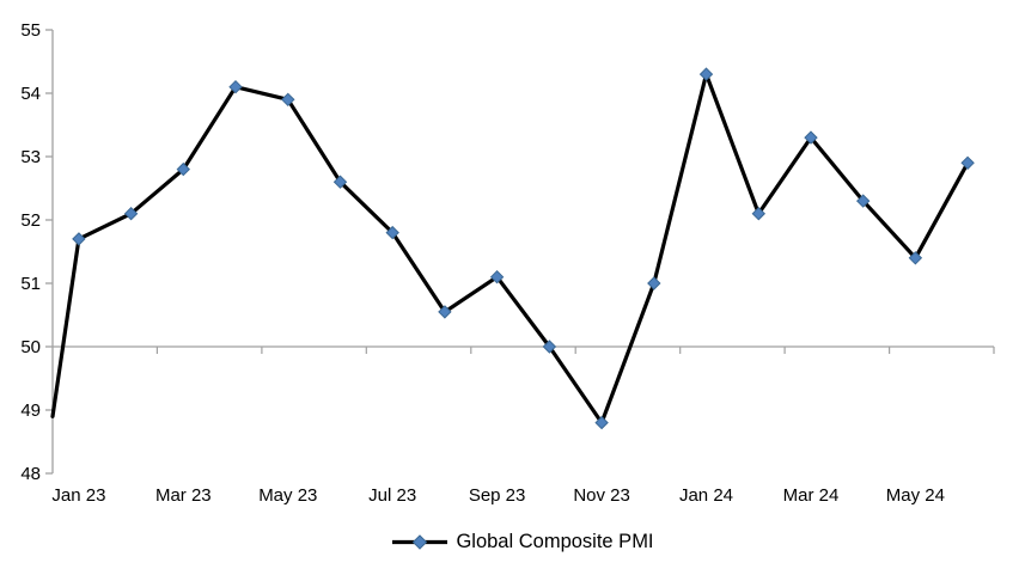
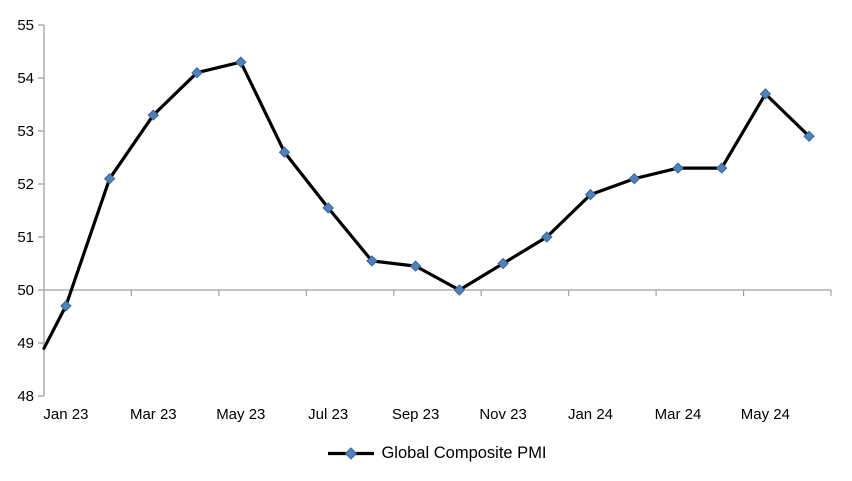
Jan 23: 51.7 -> 49.7
Mar 23: 52.8 -> 53.3
May 23: 53.9 -> 54.3
Jul 23: 51.8 -> 51.5
Sep 23: 51.1 -> 50.5
Nov 23: 48.8 -> 50.5
Jan 24: 54.3 -> 51.8
Mar 24: 53.3 -> 52.3
May 24: 51.4 -> 53.7
